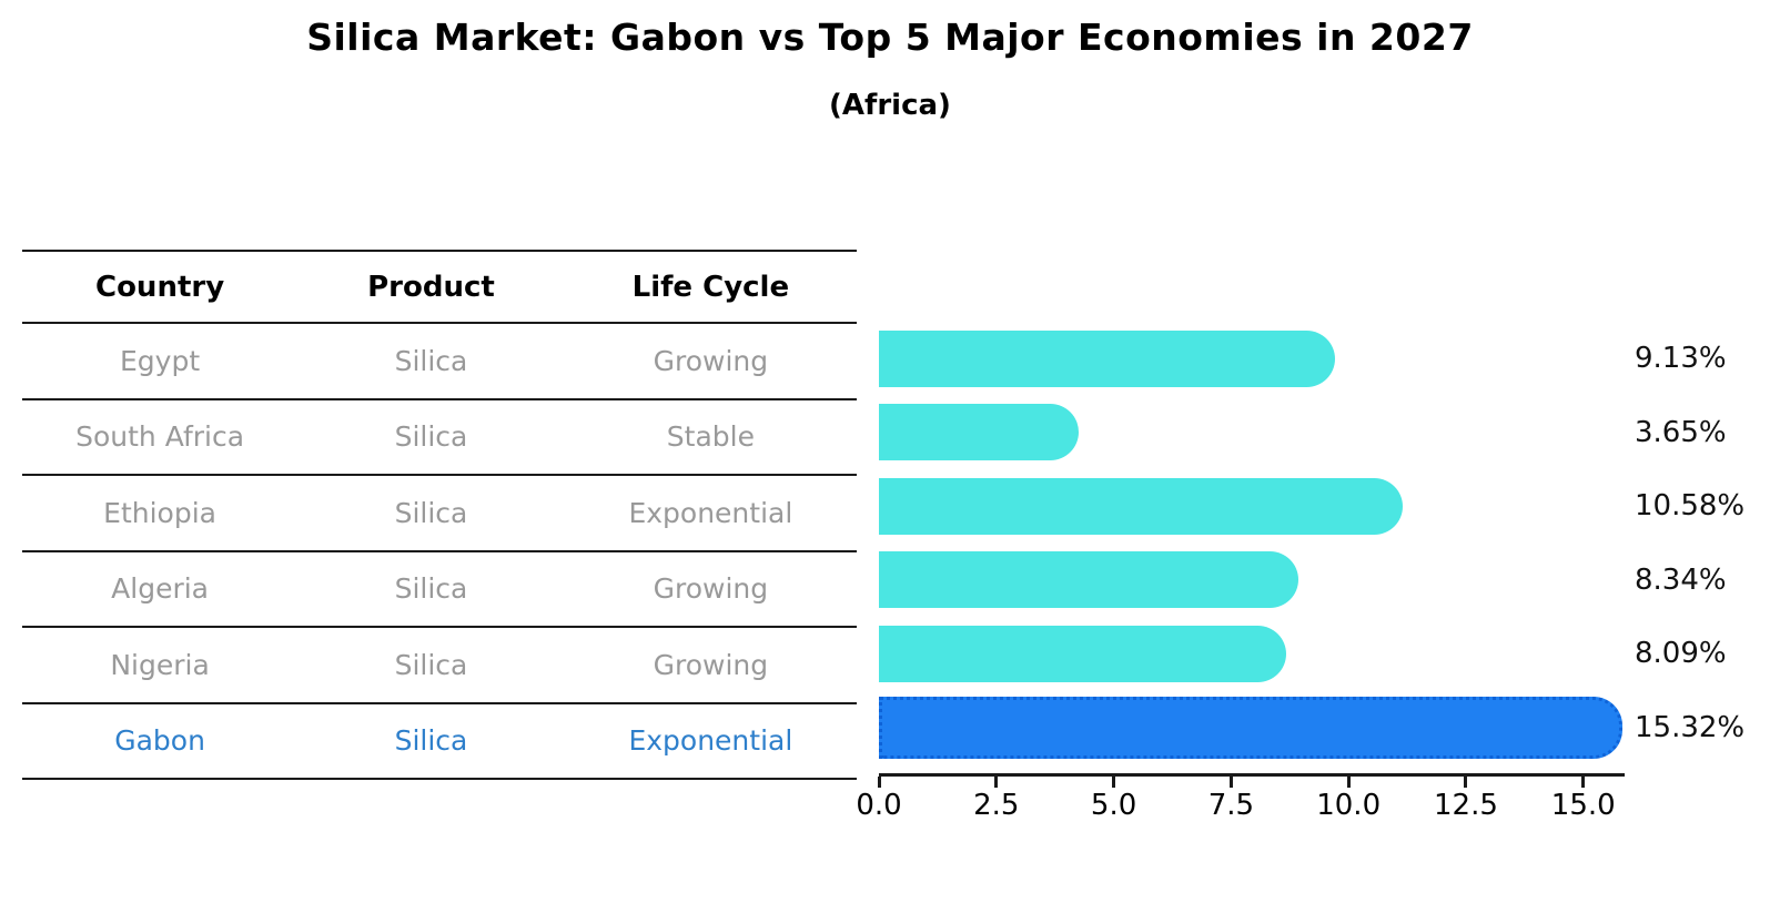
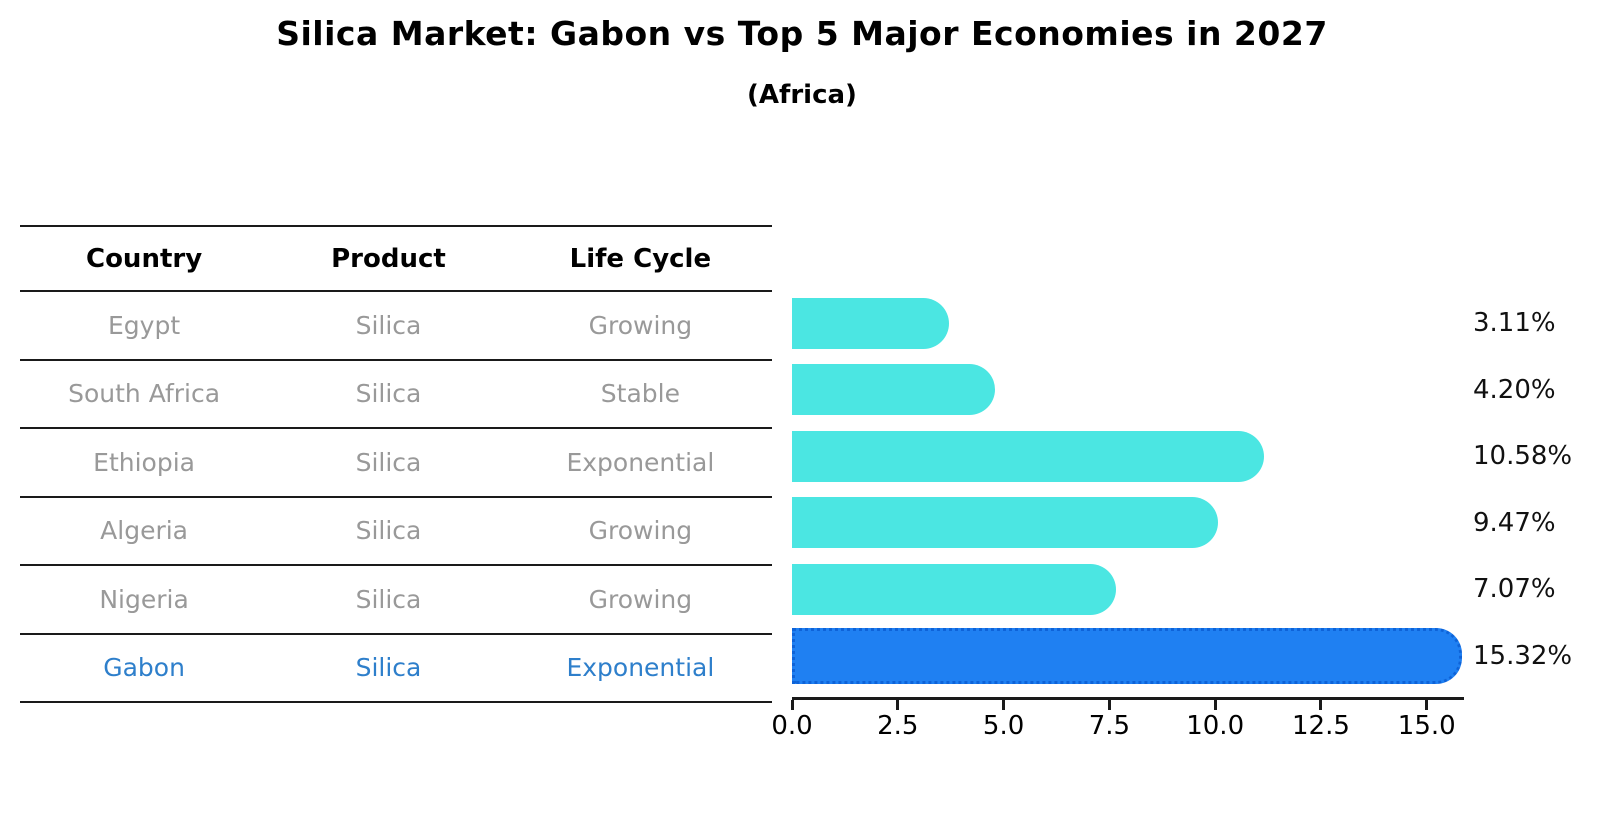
Egypt: 9.13% -> 3.11%
South Africa: 3.65% -> 4.20%
Algeria: 8.34% -> 9.47%
Nigeria: 8.09% -> 7.07%
